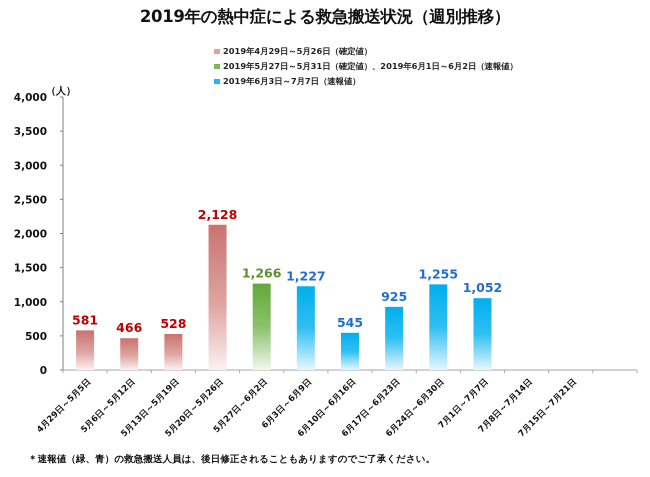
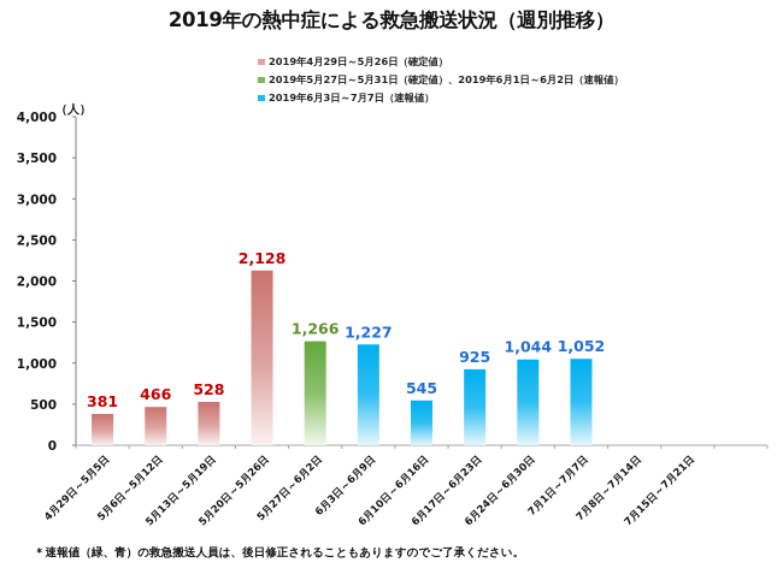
4月29日～5月5日: 581 -> 381
6月24日～6月30日: 1,255 -> 1,044
